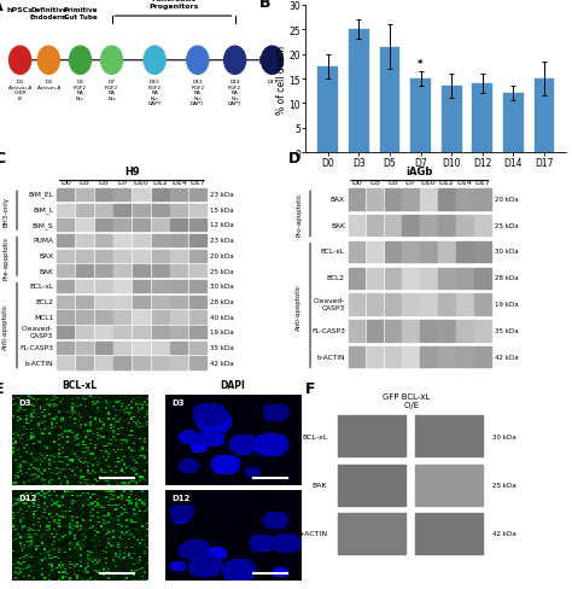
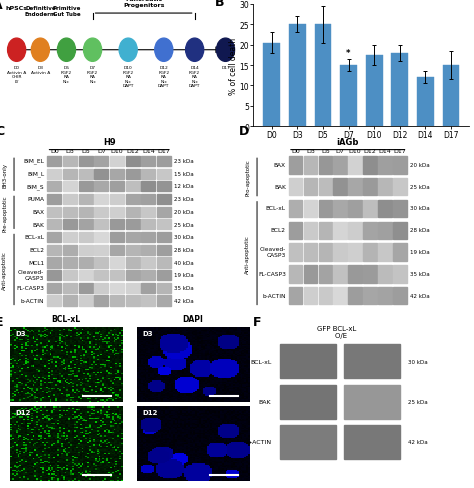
D0: 17.5 -> 20.5
D5: 21.5 -> 25.0
D10: 13.5 -> 17.5
D12: 14.0 -> 18.0
